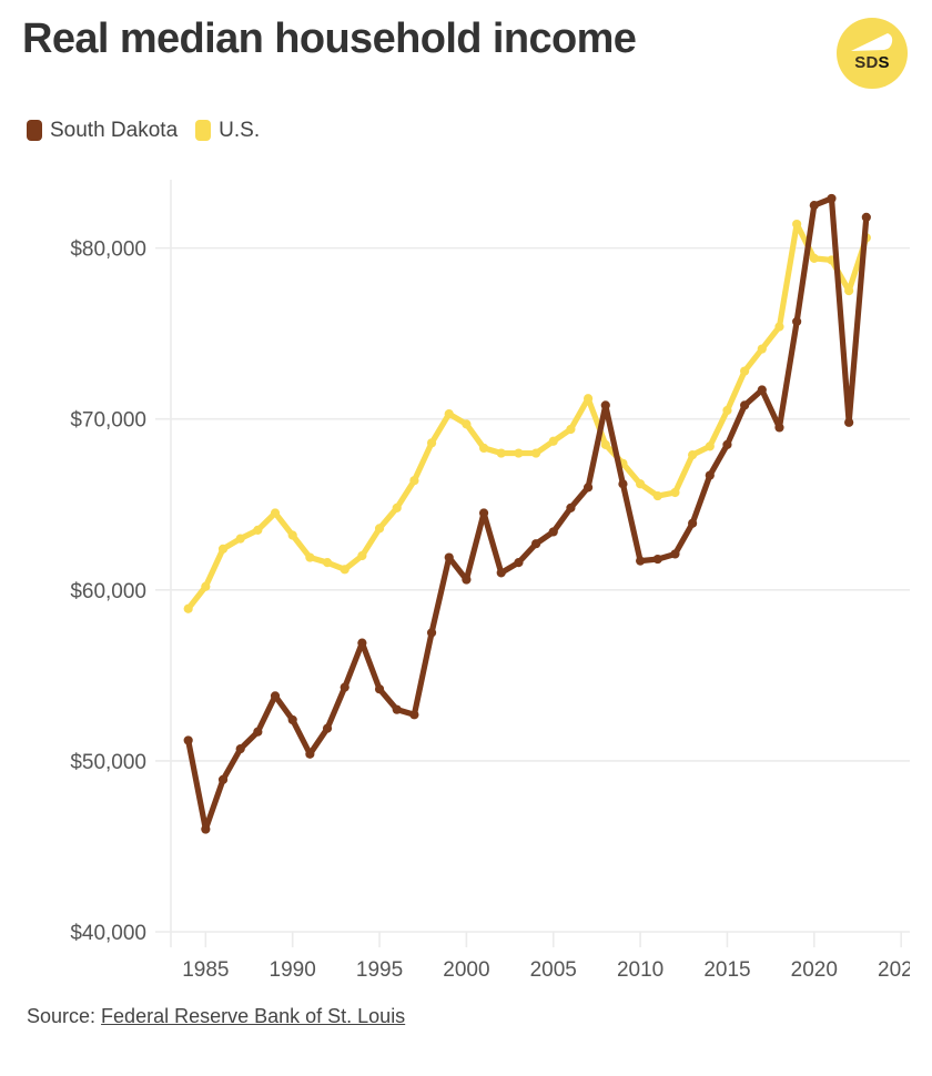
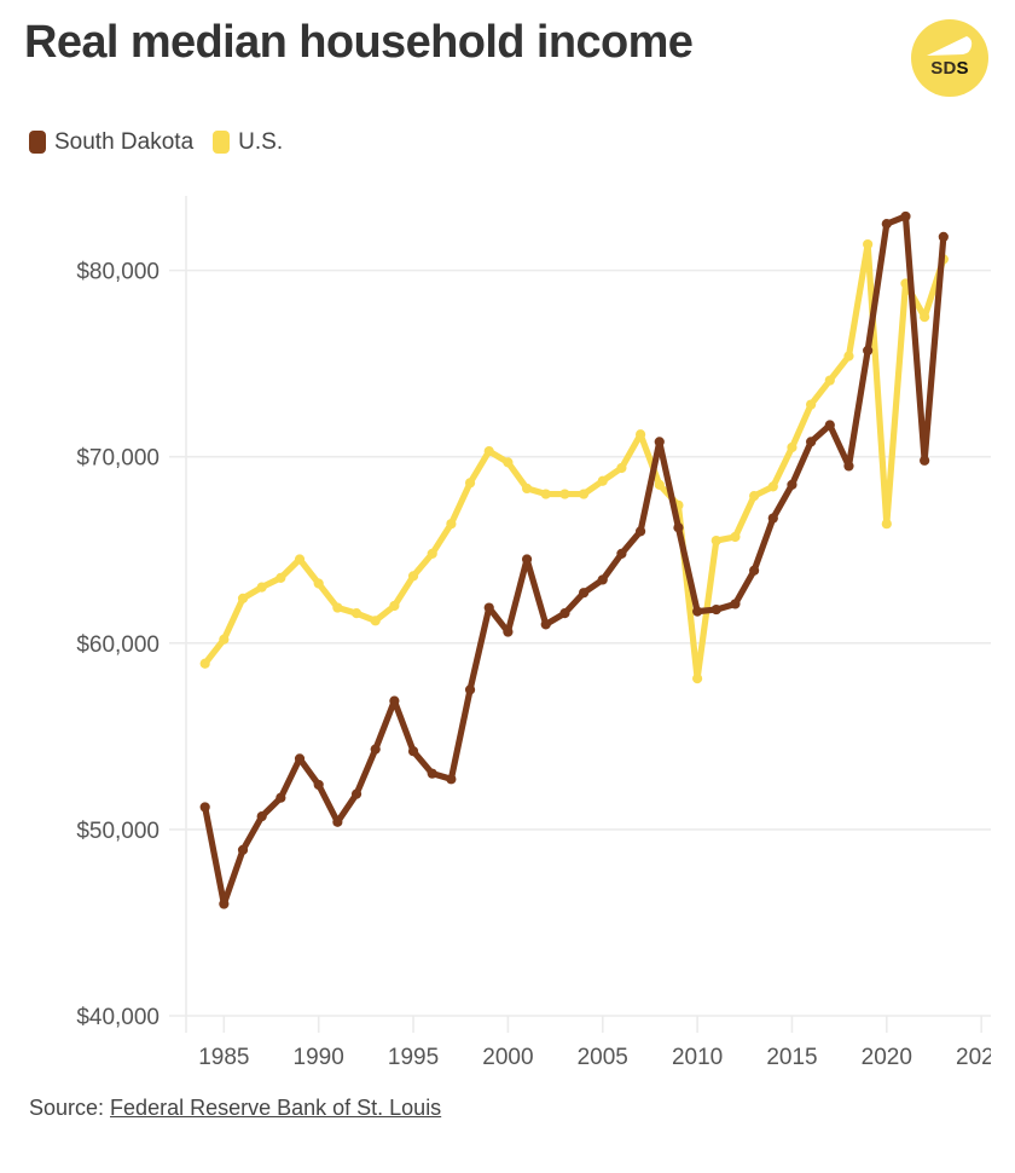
U.S./2010: $66200 -> $58100
U.S./2020: $79400 -> $66400
